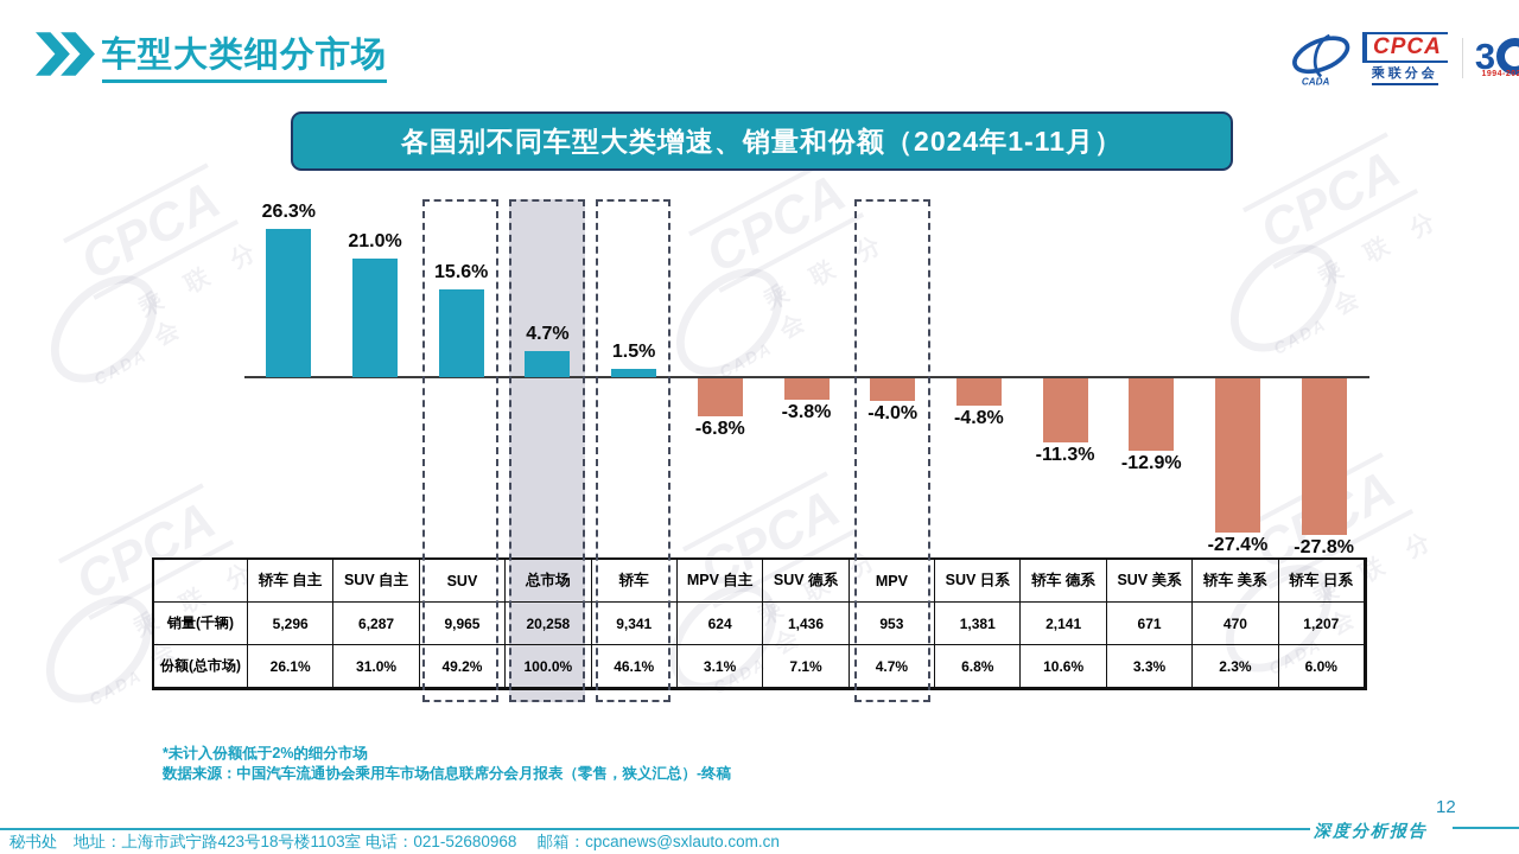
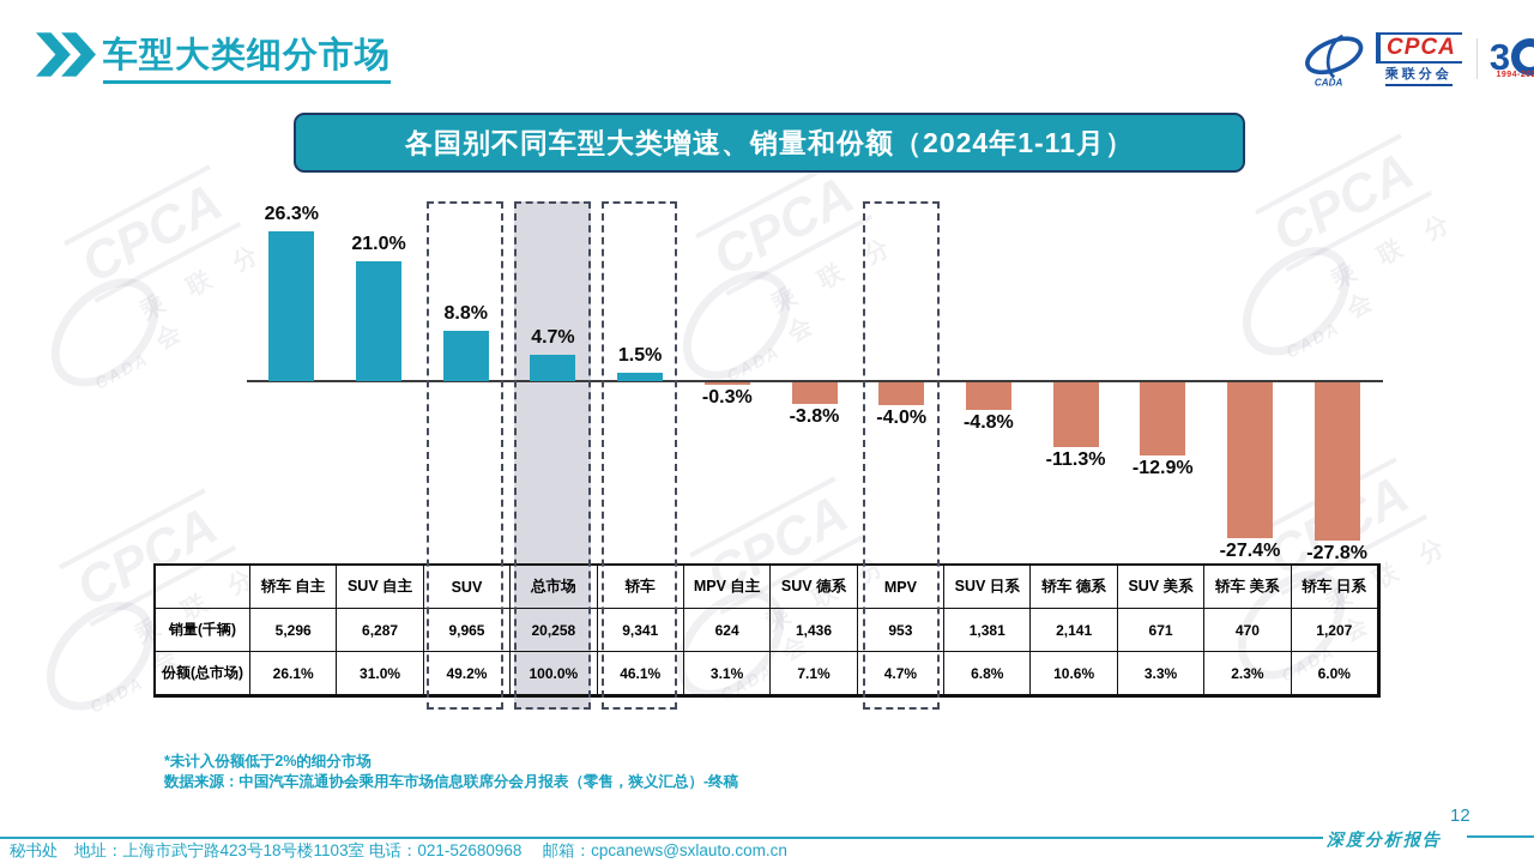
SUV: 15.6% -> 8.8%
MPV 自主: -6.8% -> -0.3%
